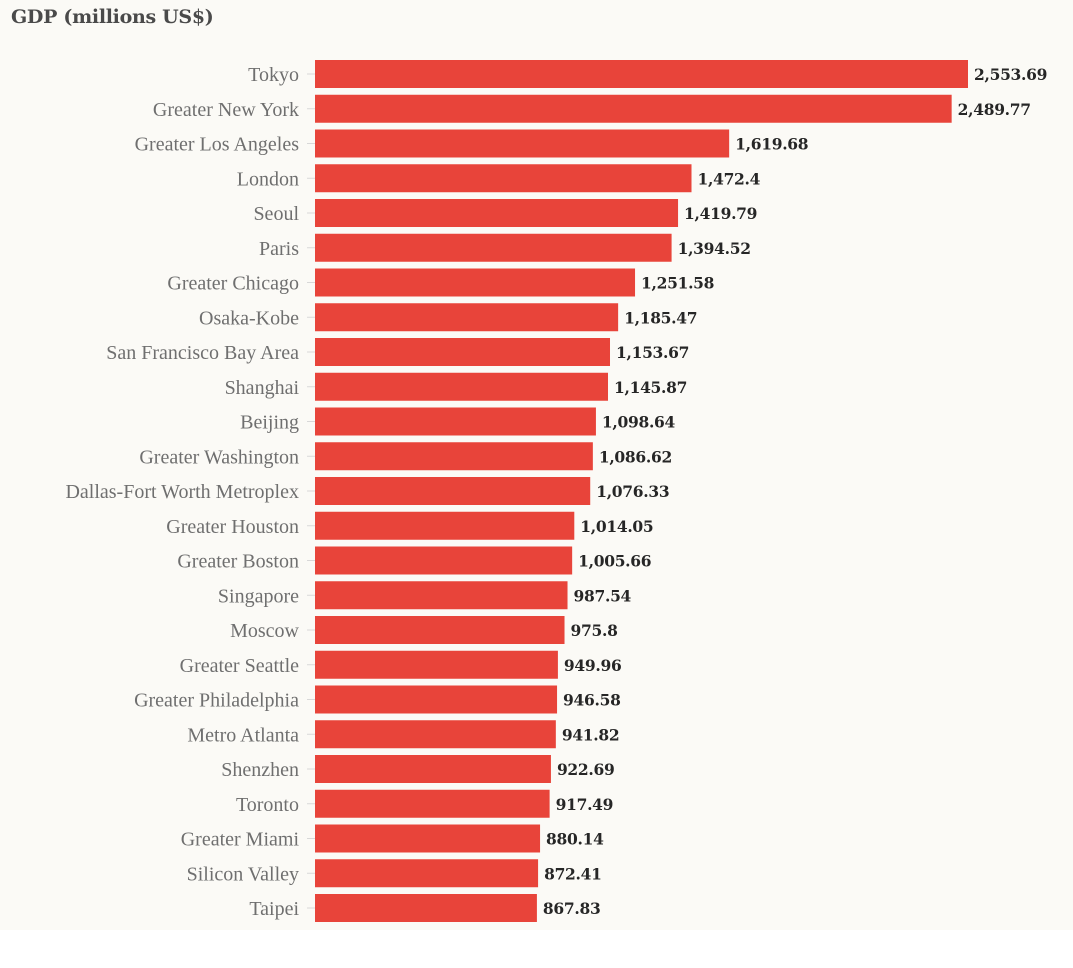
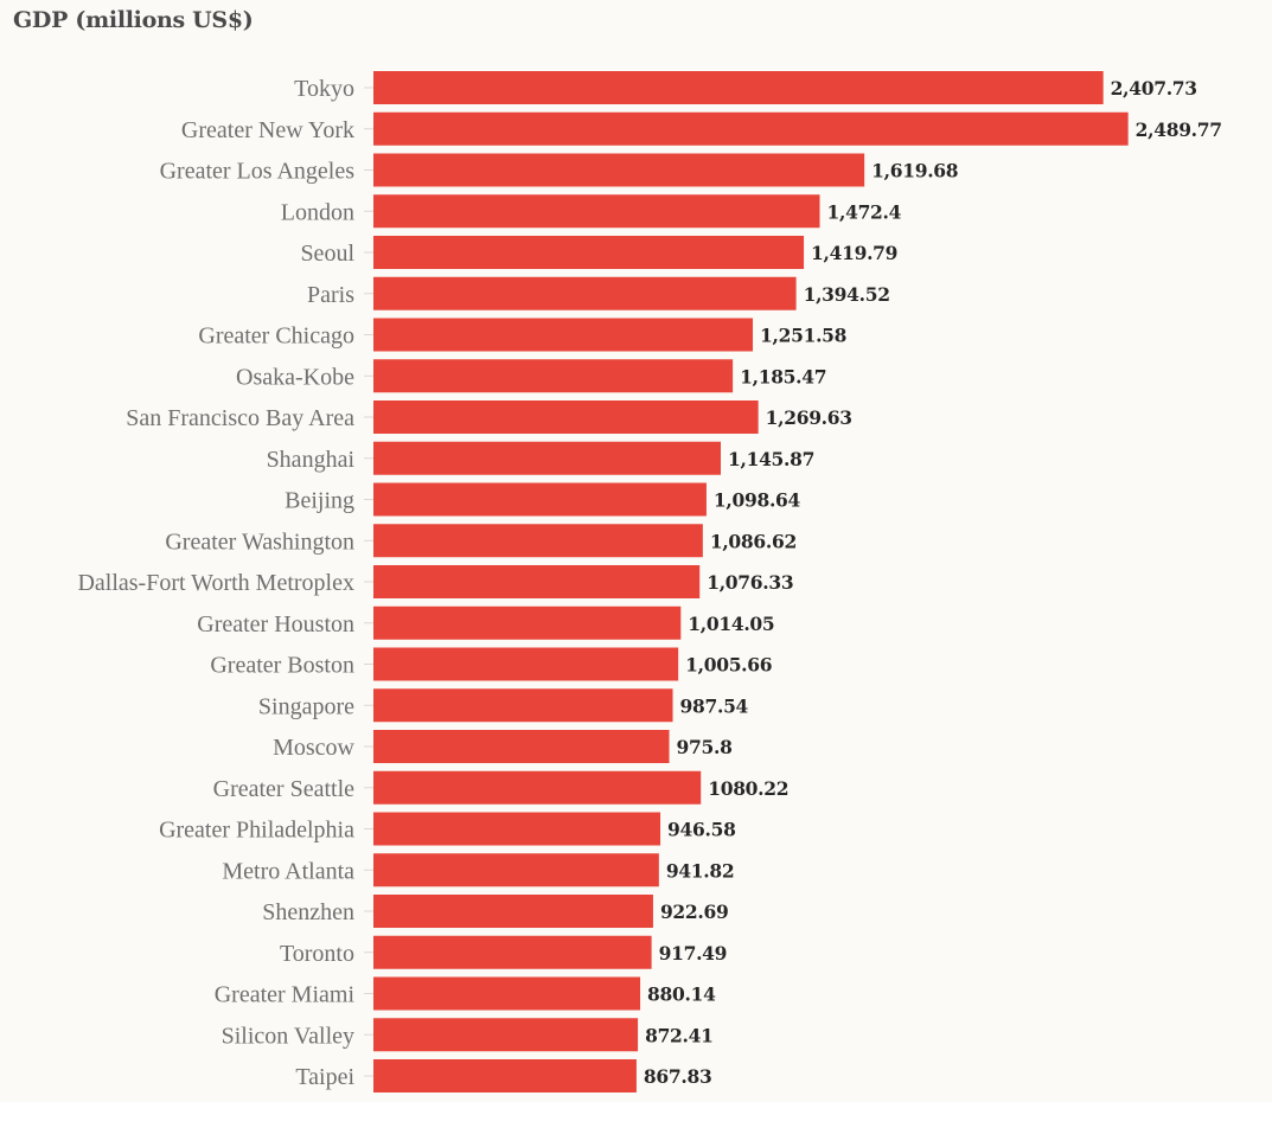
Tokyo: 2,553.69 -> 2,407.73
San Francisco Bay Area: 1,153.67 -> 1,269.63
Greater Seattle: 949.96 -> 1080.22
